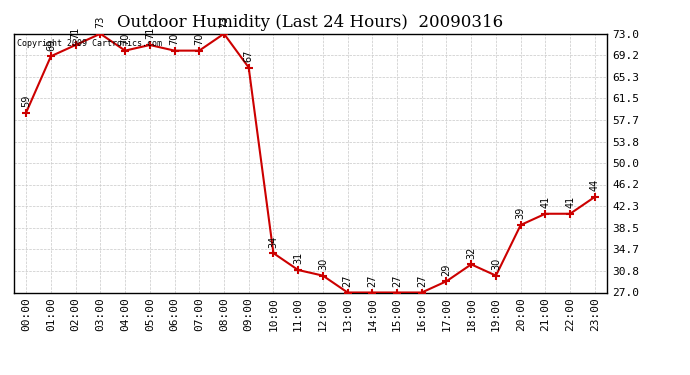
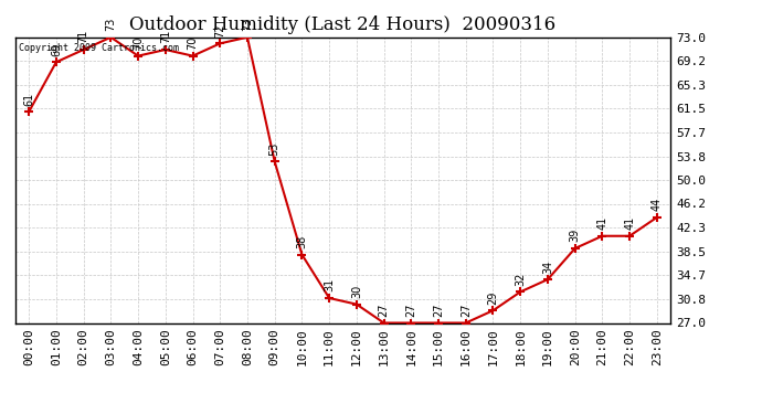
00:00: 59 -> 61
07:00: 70 -> 72
09:00: 67 -> 53
10:00: 34 -> 38
19:00: 30 -> 34
